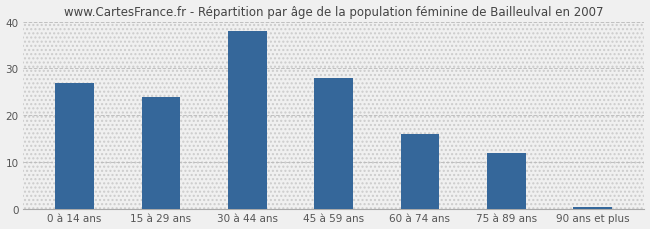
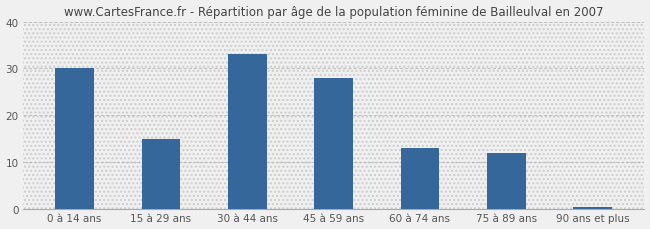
0 à 14 ans: 27.0 -> 30.0
15 à 29 ans: 24.0 -> 15.0
30 à 44 ans: 38.0 -> 33.0
60 à 74 ans: 16.0 -> 13.0
